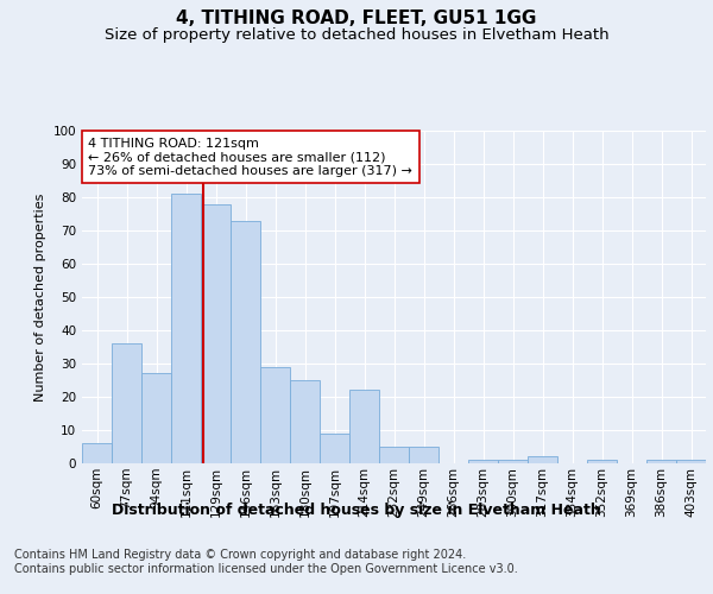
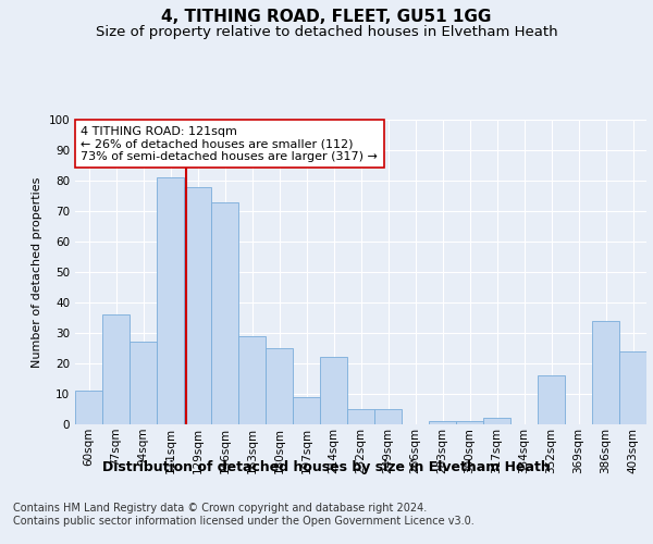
60sqm: 6 -> 11
352sqm: 1 -> 16
386sqm: 1 -> 34
403sqm: 1 -> 24
